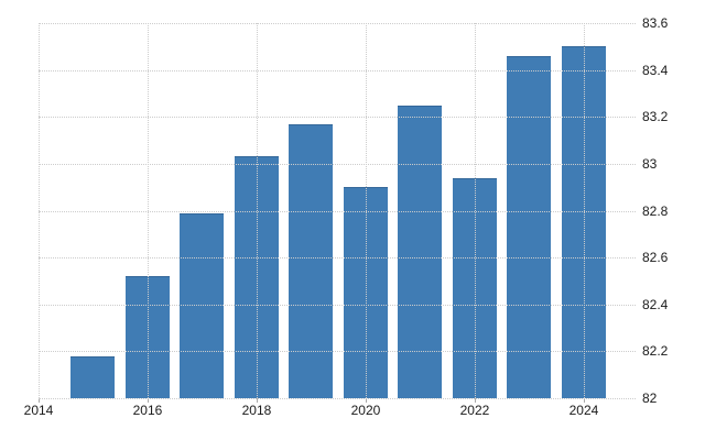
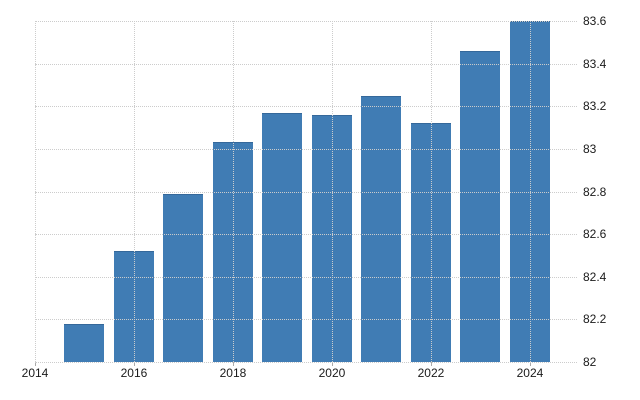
2020: 82.90 -> 83.16
2022: 82.94 -> 83.12
2024: 83.50 -> 83.60
